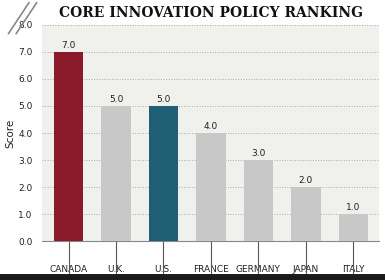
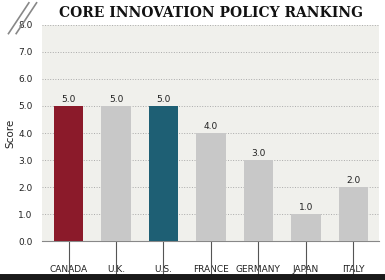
CANADA: 7.0 -> 5.0
JAPAN: 2.0 -> 1.0
ITALY: 1.0 -> 2.0
